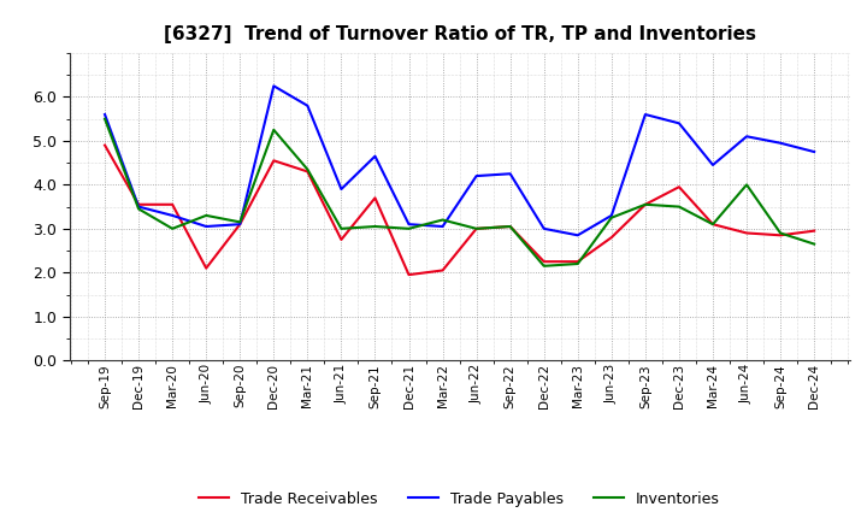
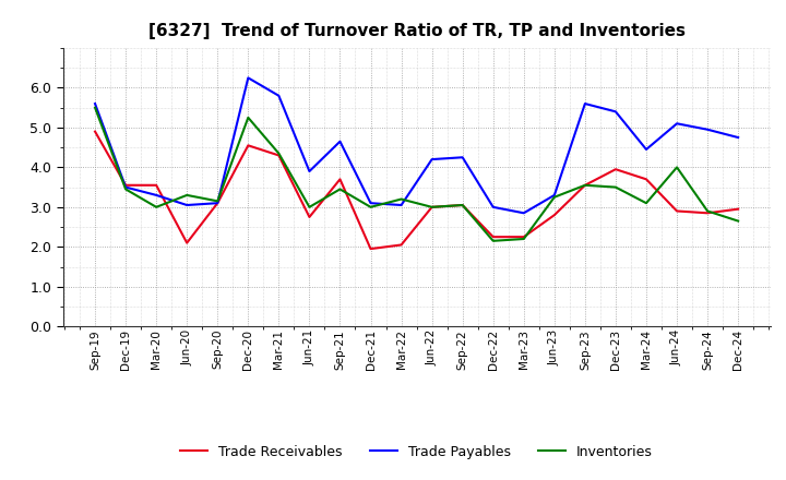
Inventories/Sep-21: 3.05 -> 3.45
Trade Receivables/Mar-24: 3.10 -> 3.70
